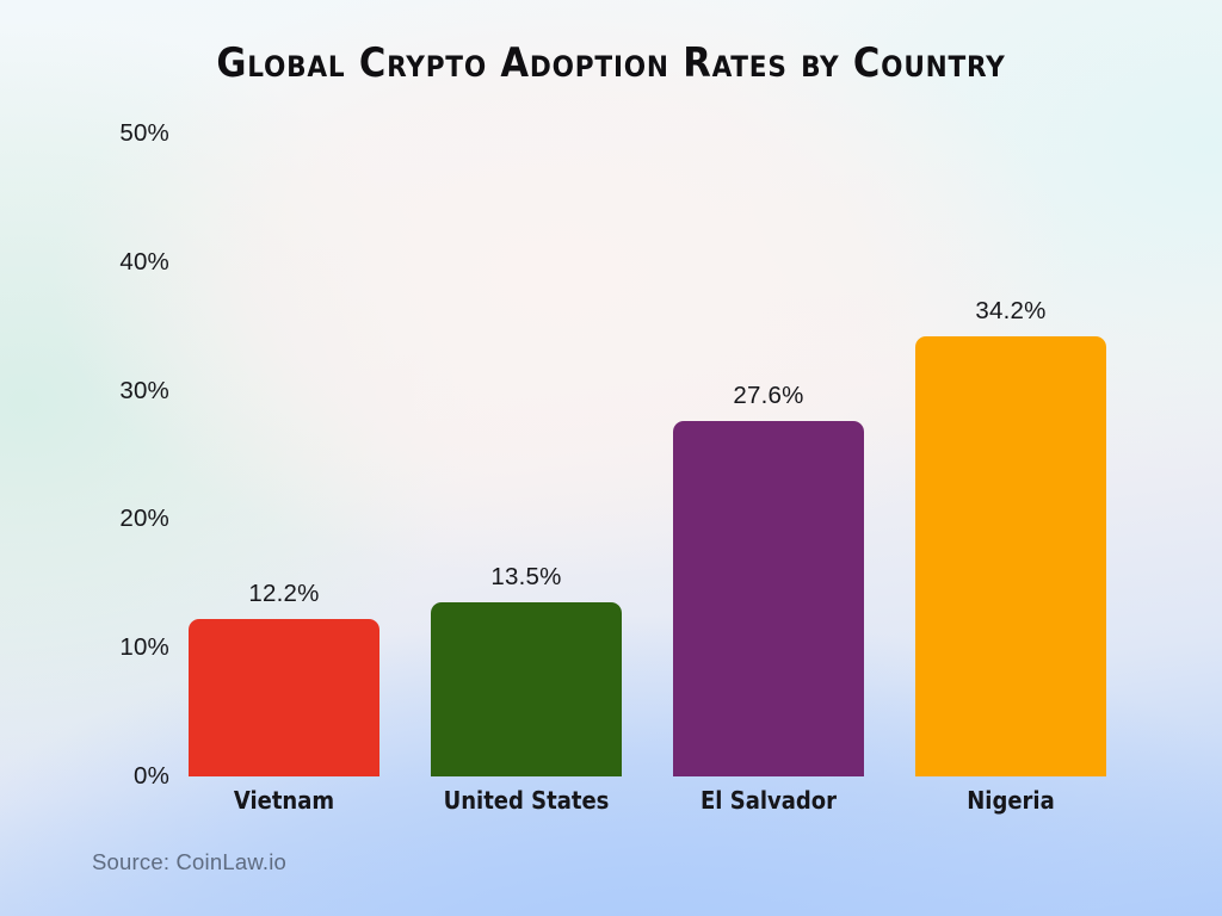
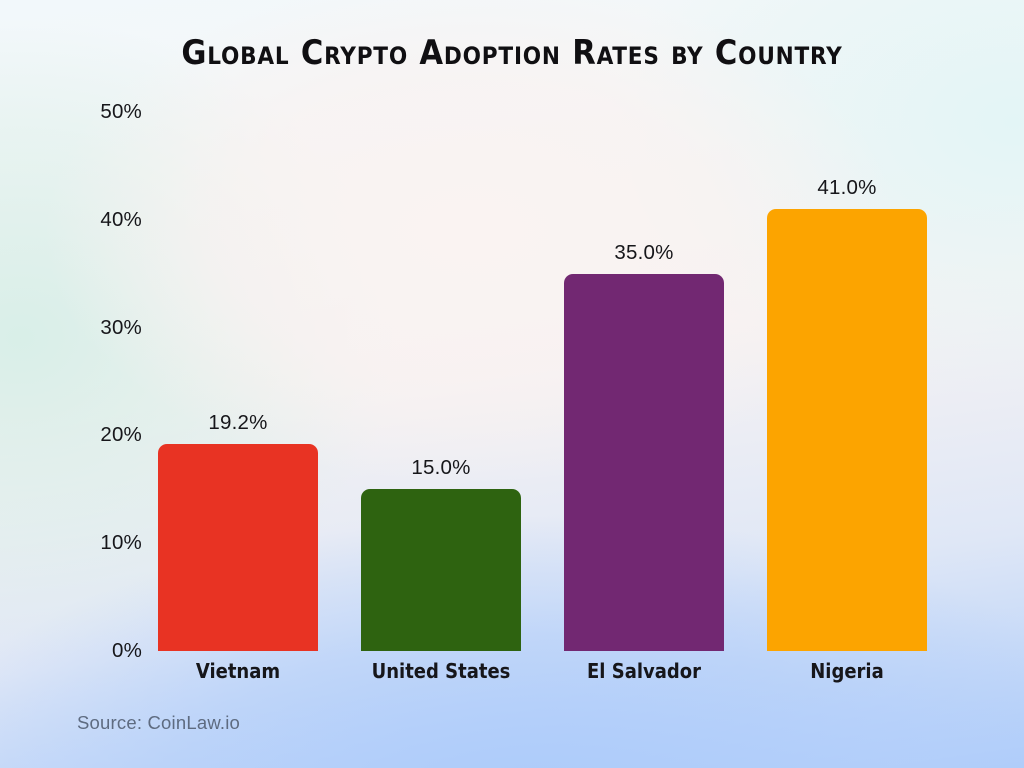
Vietnam: 12.2% -> 19.2%
United States: 13.5% -> 15.0%
El Salvador: 27.6% -> 35.0%
Nigeria: 34.2% -> 41.0%
